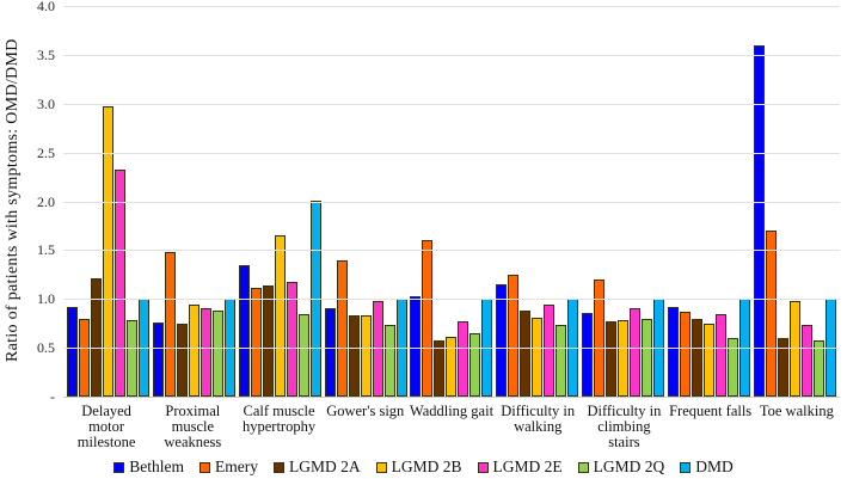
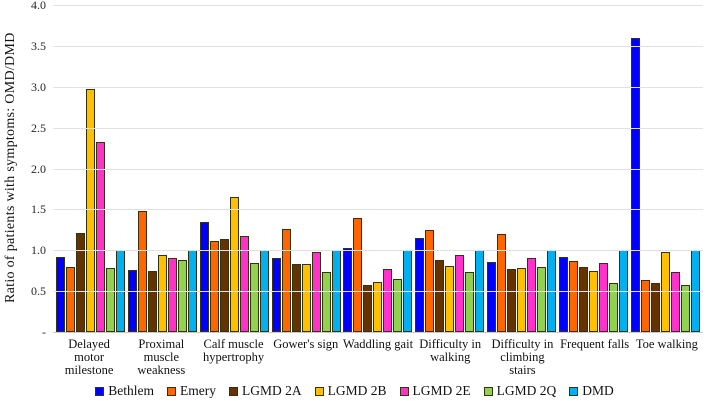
DMD/Calf muscle hypertrophy: 2 -> 1
Emery/Gower's sign: 1.4 -> 1.3
Emery/Waddling gait: 1.6 -> 1.4
Emery/Toe walking: 1.7 -> 0.6
